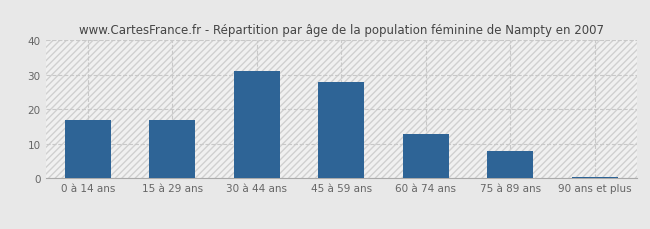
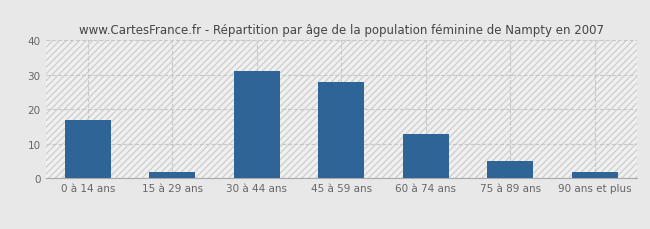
15 à 29 ans: 17.0 -> 2.0
75 à 89 ans: 8.0 -> 5.0
90 ans et plus: 0.5 -> 2.0
